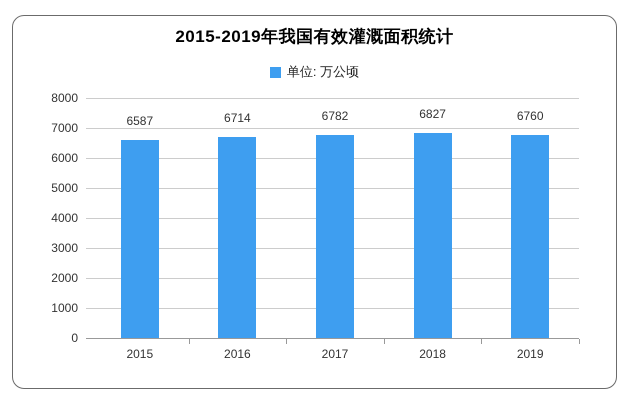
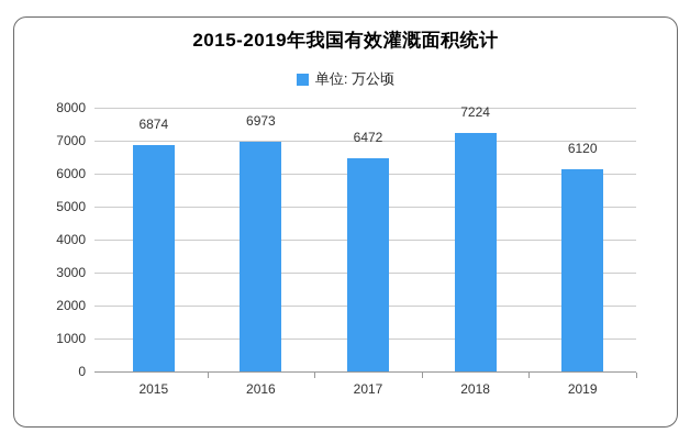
2015: 6587 -> 6874
2016: 6714 -> 6973
2017: 6782 -> 6472
2018: 6827 -> 7224
2019: 6760 -> 6120
